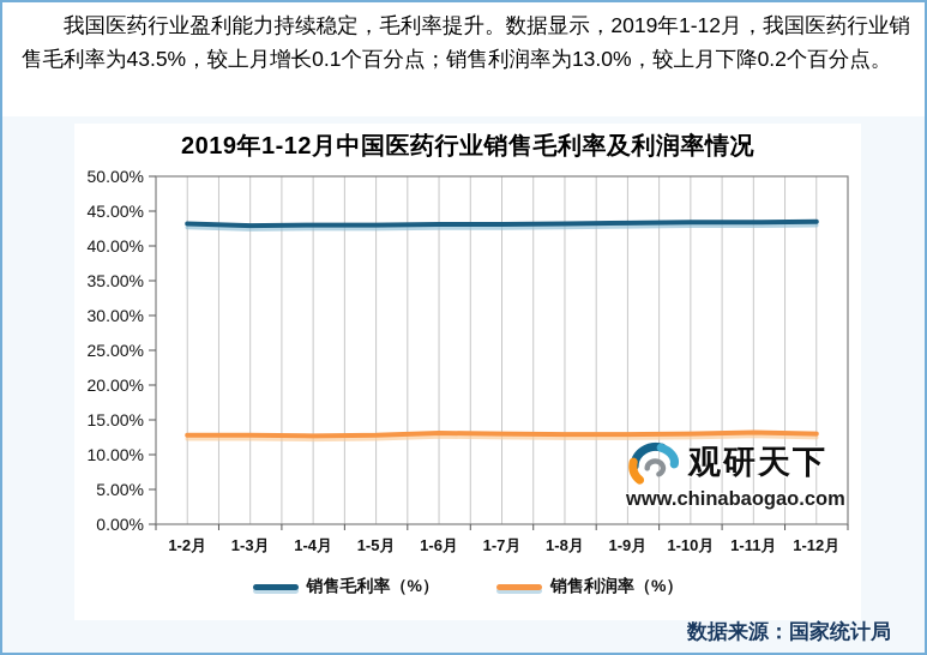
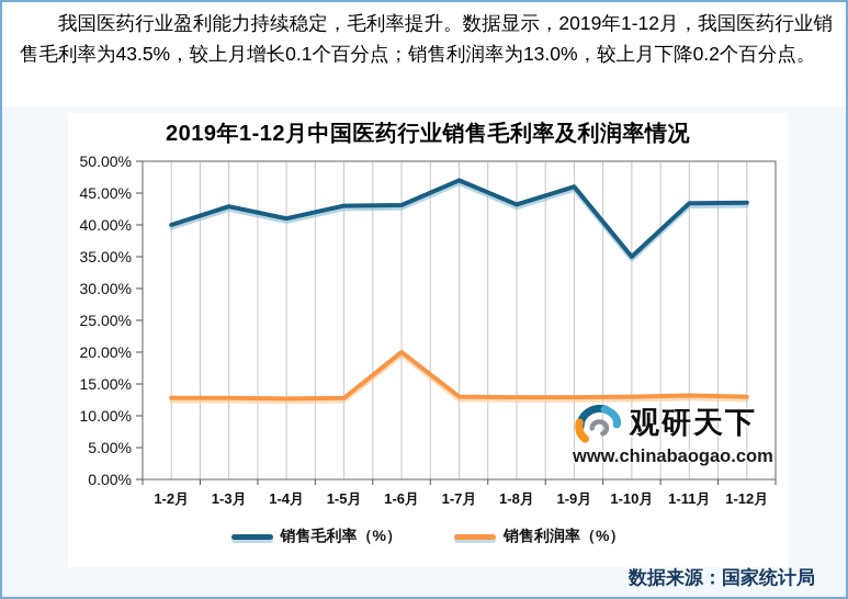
销售毛利率（%）/1-2月: 43% -> 40%
销售毛利率（%）/1-4月: 43% -> 41%
销售利润率（%）/1-6月: 13% -> 20%
销售毛利率（%）/1-7月: 43% -> 47%
销售毛利率（%）/1-9月: 43% -> 46%
销售毛利率（%）/1-10月: 43% -> 35%
